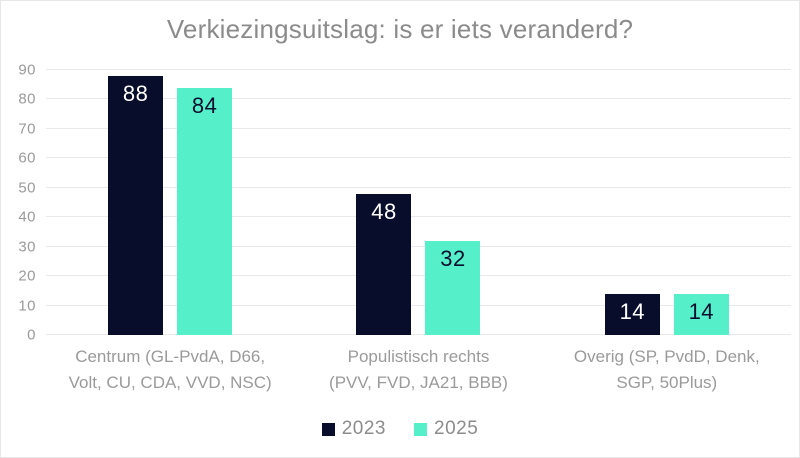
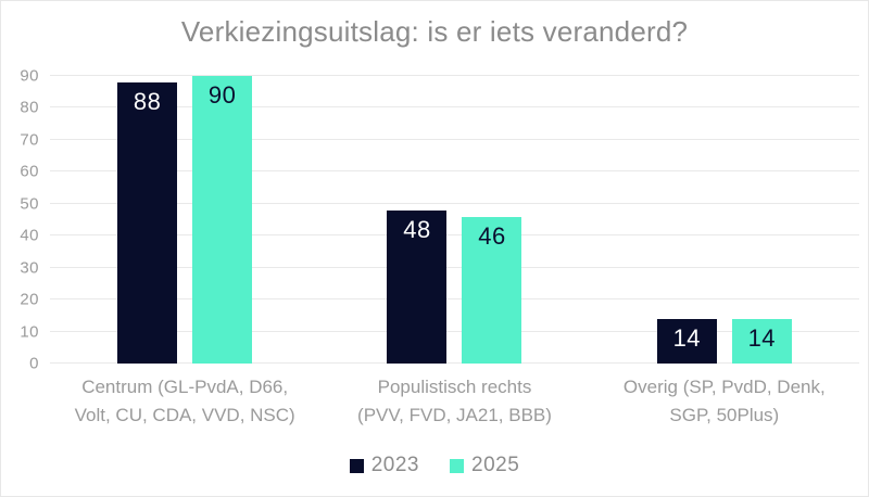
2025/Centrum (GL-PvdA, D66, Volt, CU, CDA, VVD, NSC): 84 -> 90
2025/Populistisch rechts (PVV, FVD, JA21, BBB): 32 -> 46
